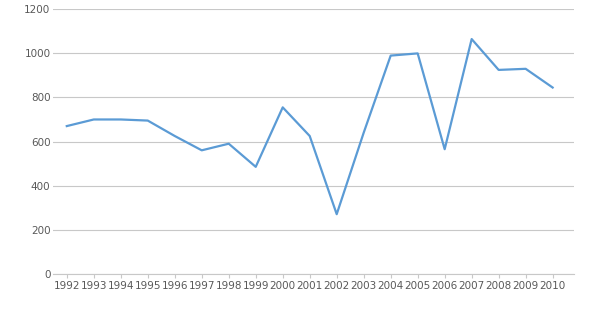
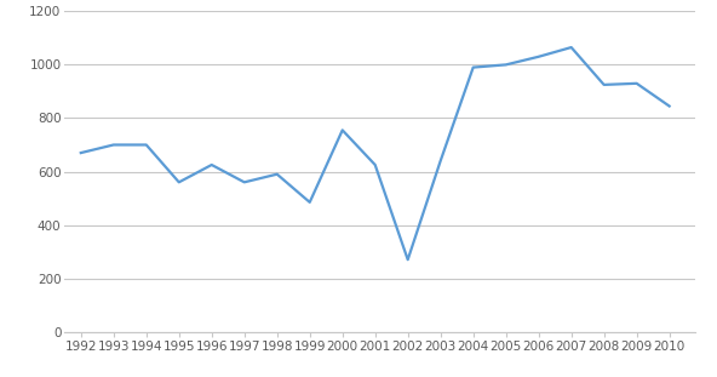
1995: 695 -> 560
2006: 565 -> 1030
